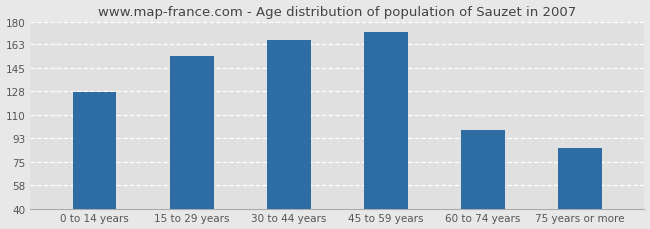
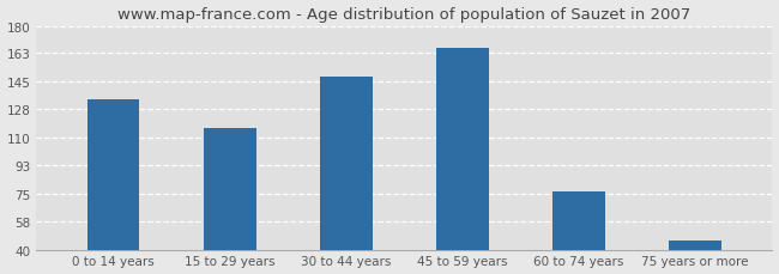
0 to 14 years: 127 -> 134
15 to 29 years: 154 -> 116
30 to 44 years: 166 -> 148
45 to 59 years: 172 -> 166
60 to 74 years: 99 -> 76
75 years or more: 85 -> 46
